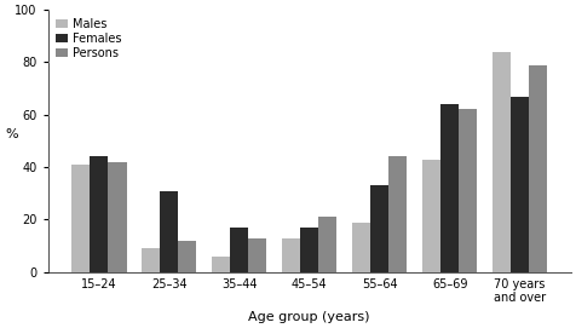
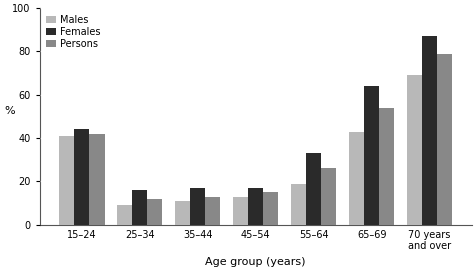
Females/25–34: 31 -> 16
Males/35–44: 6 -> 11
Persons/45–54: 21 -> 15
Persons/55–64: 44 -> 26
Persons/65–69: 62 -> 54
Males/70 years and over: 84 -> 69
Females/70 years and over: 67 -> 87
